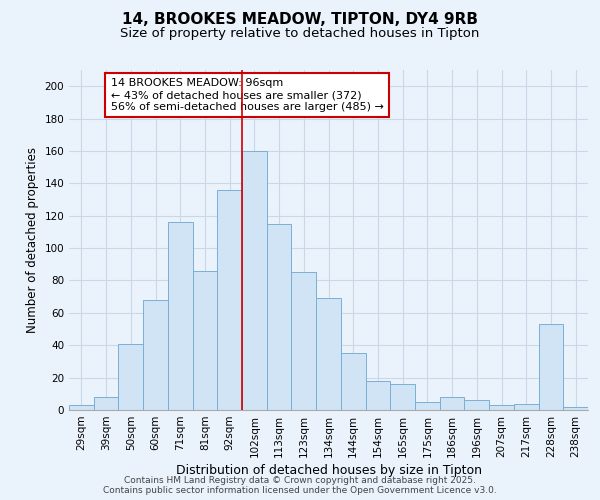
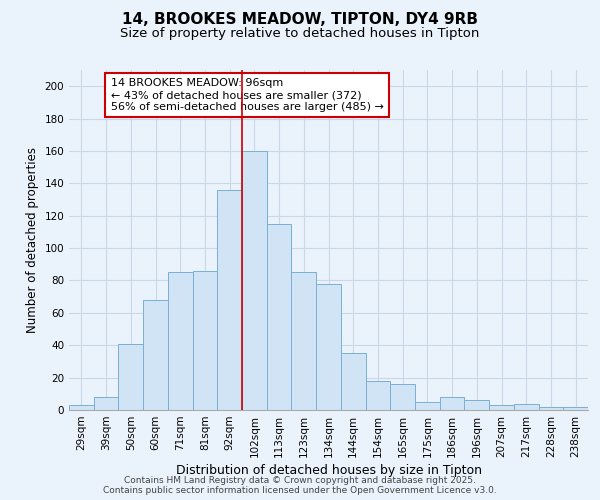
71sqm: 116 -> 85
134sqm: 69 -> 78
228sqm: 53 -> 2
